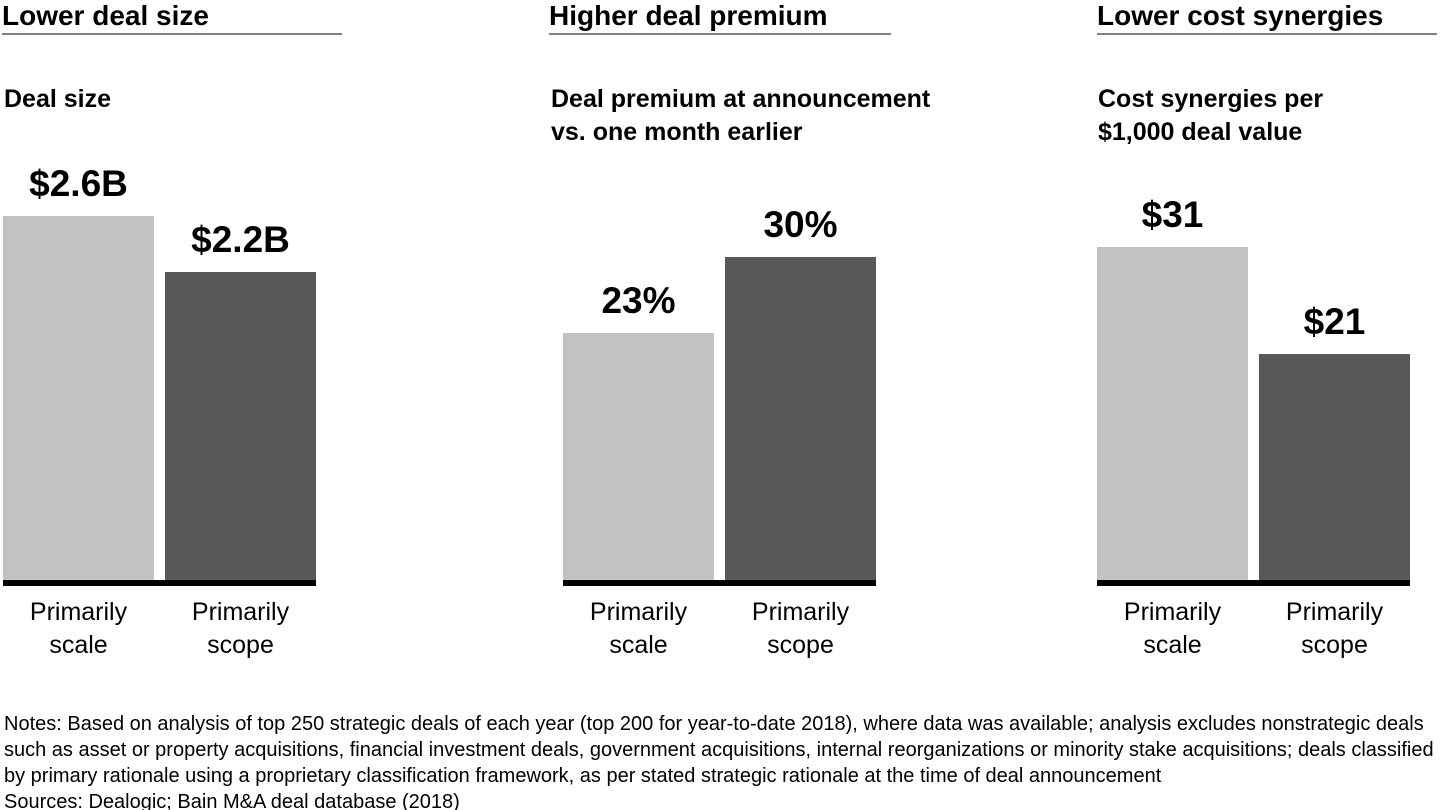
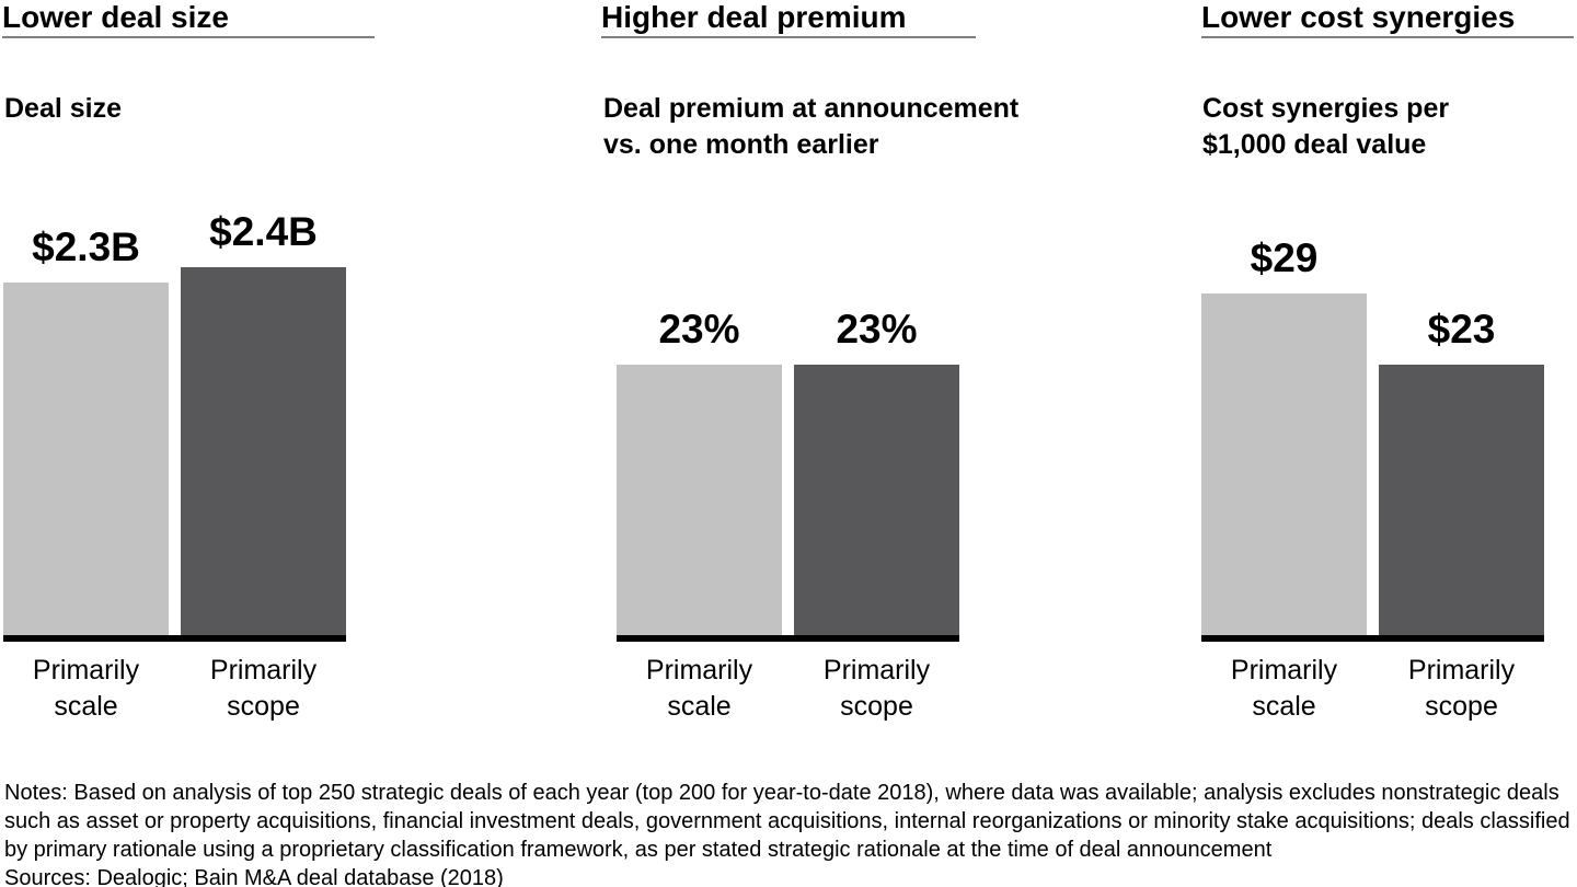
Lower deal size/Primarily scale: $2.6B -> $2.3B
Lower deal size/Primarily scope: $2.2B -> $2.4B
Higher deal premium/Primarily scope: 30% -> 23%
Lower cost synergies/Primarily scale: $31 -> $29
Lower cost synergies/Primarily scope: $21 -> $23
